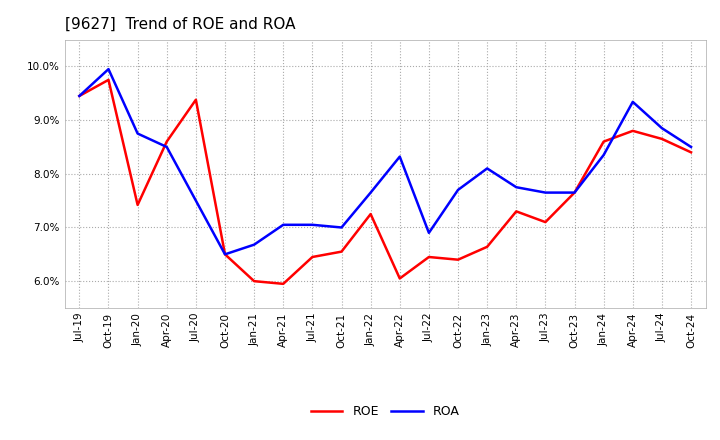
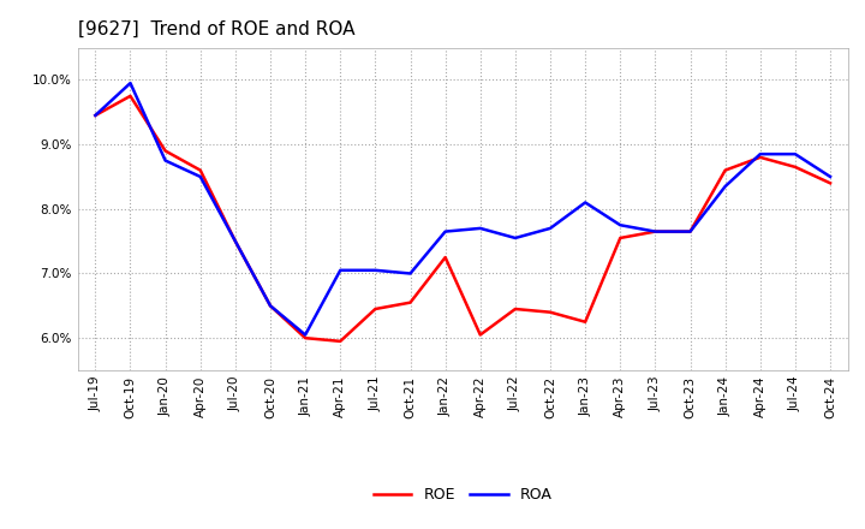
ROE/Jan-20: 7.42% -> 8.90%
ROE/Jul-20: 9.38% -> 7.50%
ROA/Jan-21: 6.68% -> 6.05%
ROA/Apr-22: 8.32% -> 7.70%
ROA/Jul-22: 6.90% -> 7.55%
ROE/Jan-23: 6.64% -> 6.25%
ROE/Apr-23: 7.30% -> 7.55%
ROE/Jul-23: 7.10% -> 7.65%
ROA/Apr-24: 9.34% -> 8.85%
